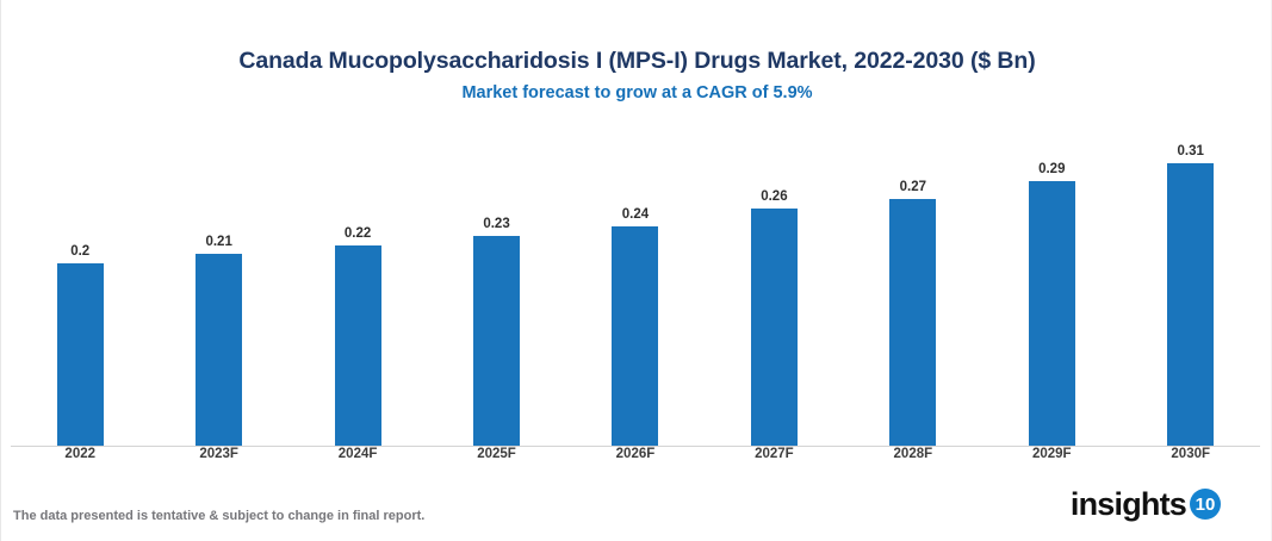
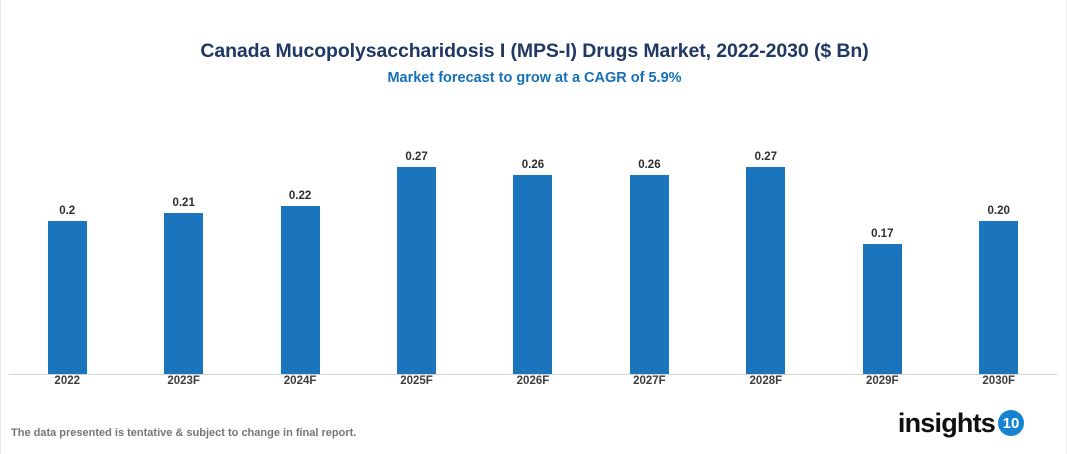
2025F: 0.23 -> 0.27
2026F: 0.24 -> 0.26
2029F: 0.29 -> 0.17
2030F: 0.31 -> 0.20
